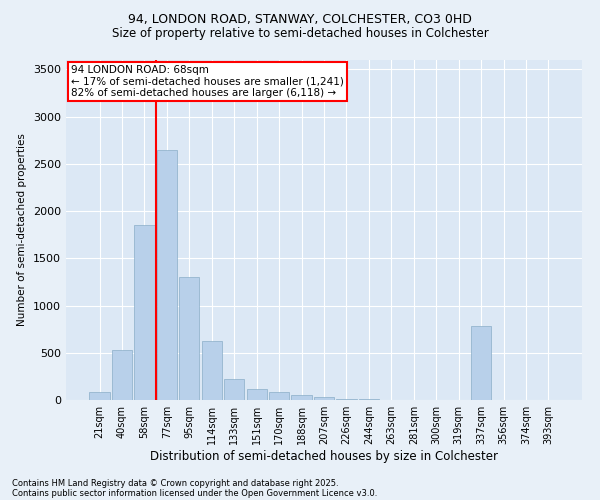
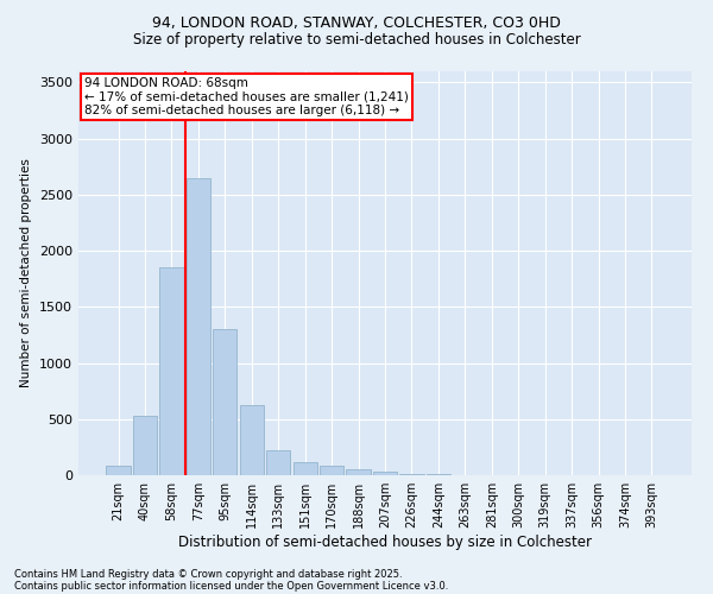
337sqm: 780 -> 0
